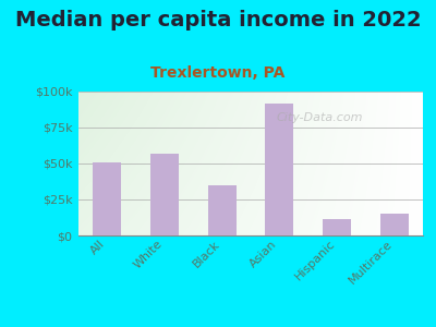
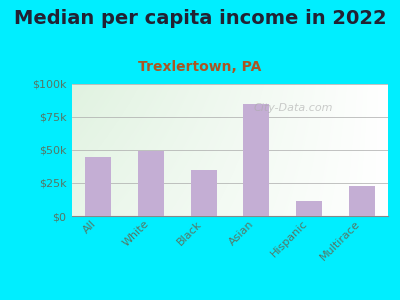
All: $51k -> $45k
White: $57k -> $49k
Asian: $92k -> $85k
Multirace: $15k -> $23k
